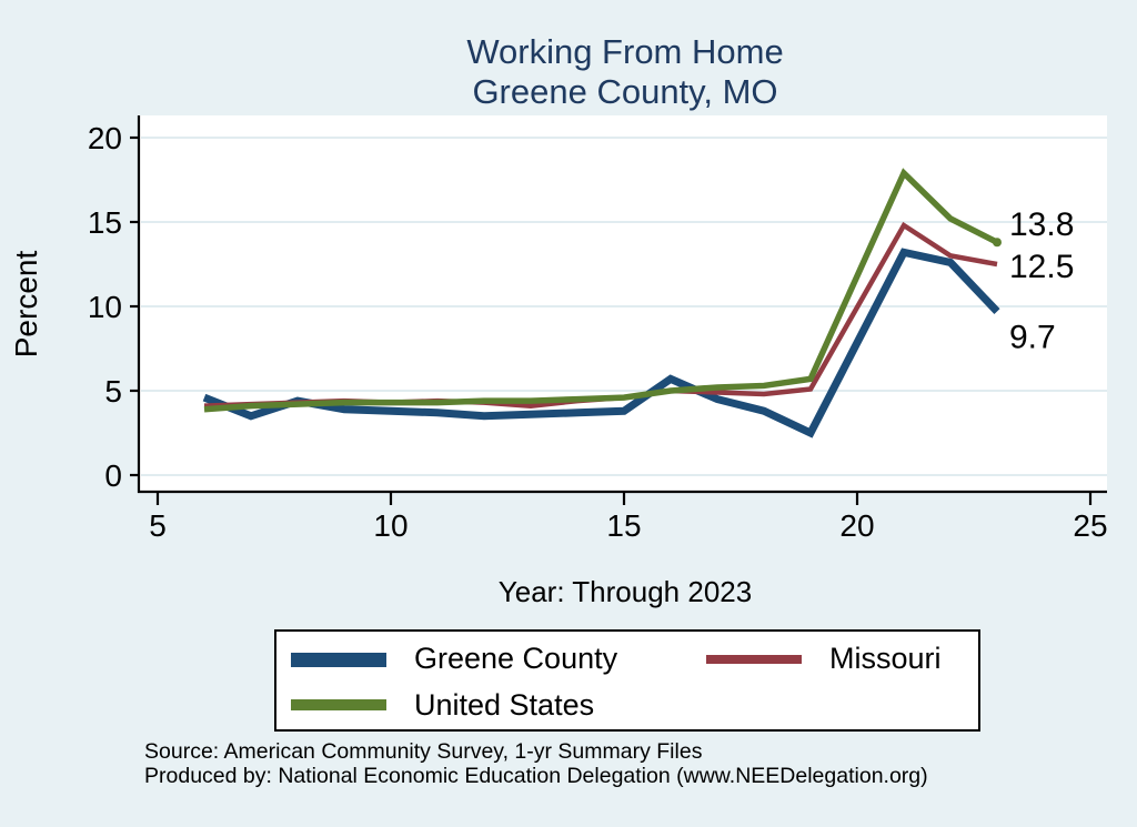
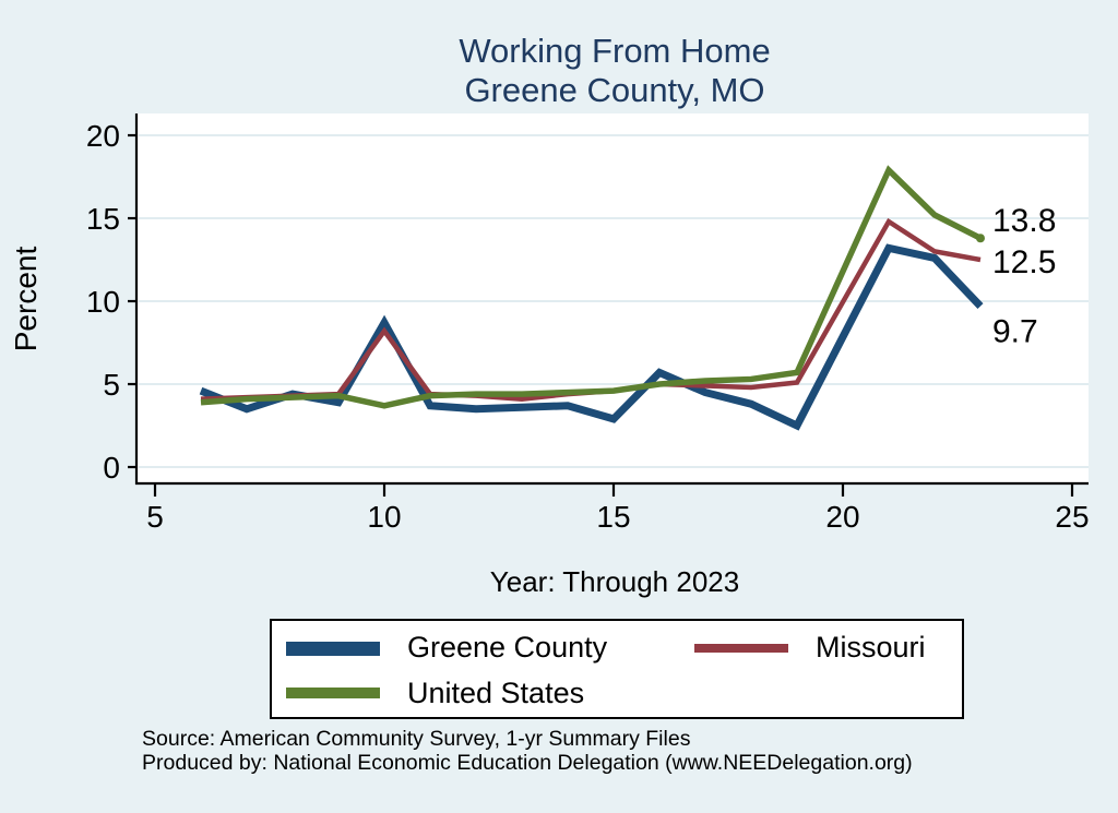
Greene County/10: 3.8 -> 8.7
Missouri/10: 4.3 -> 8.2
United States/10: 4.3 -> 3.7
Greene County/15: 3.8 -> 2.9
